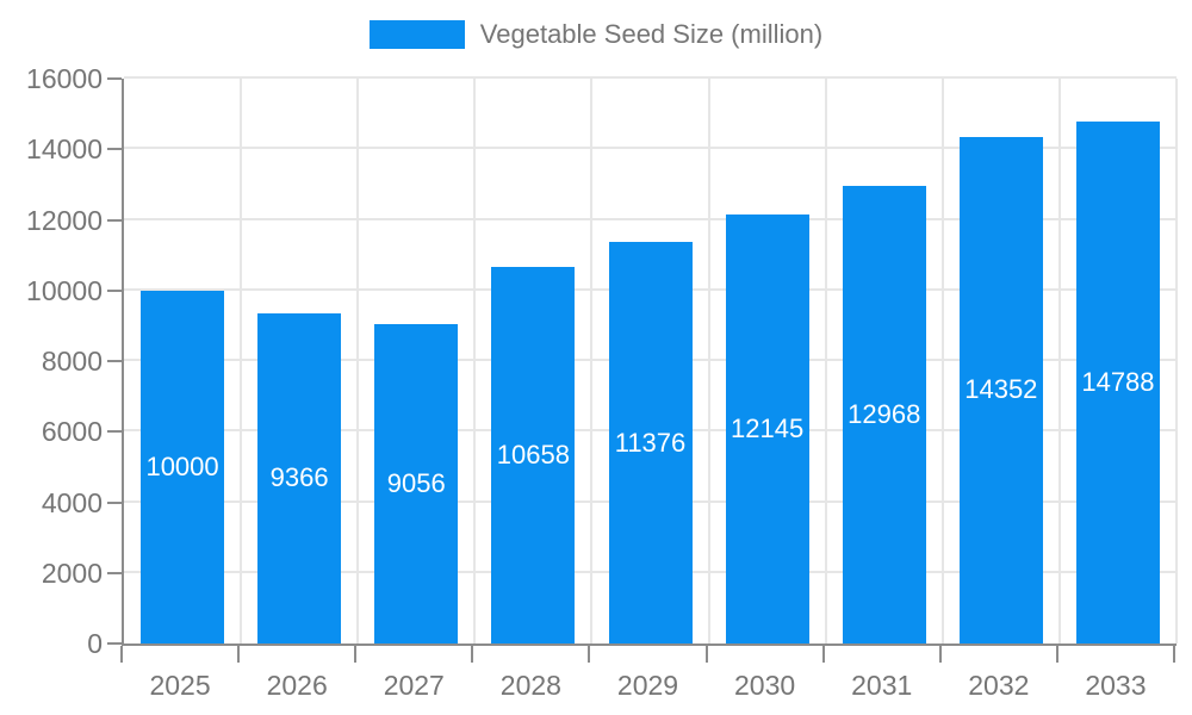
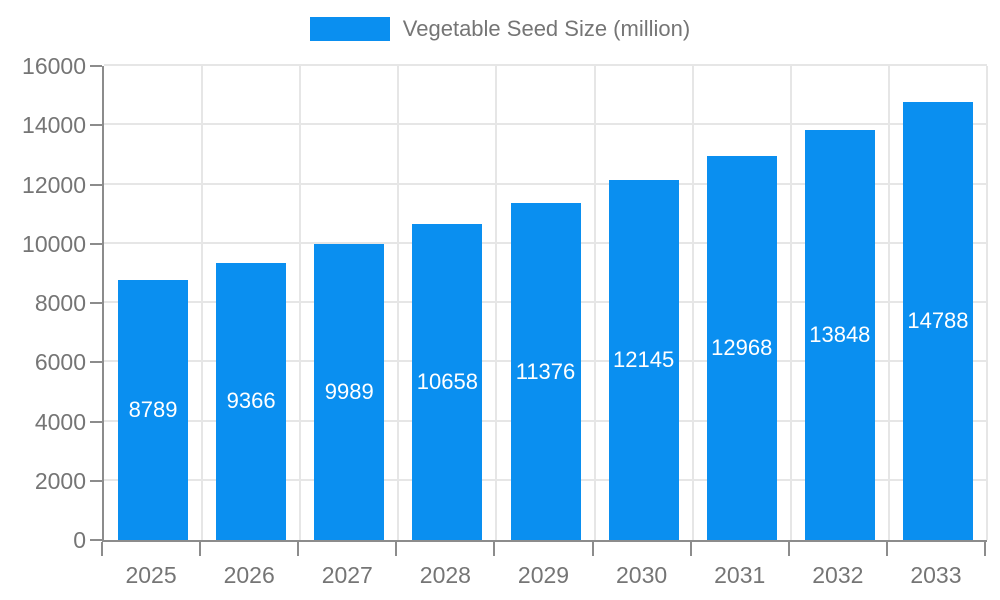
2025: 10000 -> 8789
2027: 9056 -> 9989
2032: 14352 -> 13848
